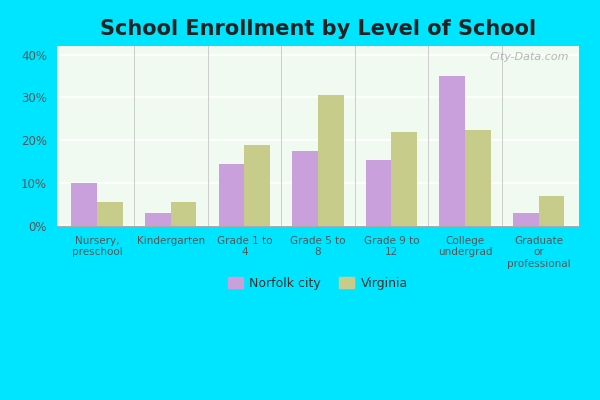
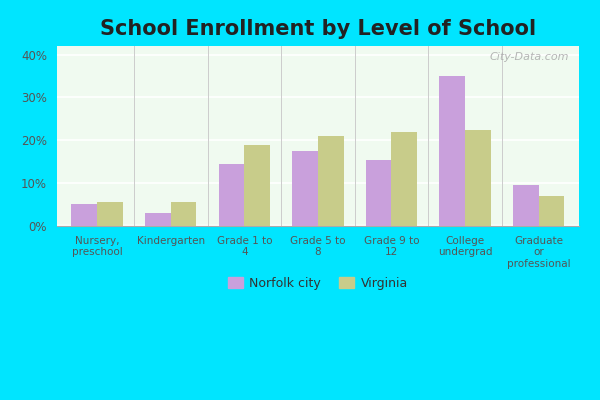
Norfolk city/Nursery, preschool: 10.0% -> 5.0%
Virginia/Grade 5 to 8: 30.5% -> 21.0%
Norfolk city/Graduate or professional: 3.0% -> 9.5%
